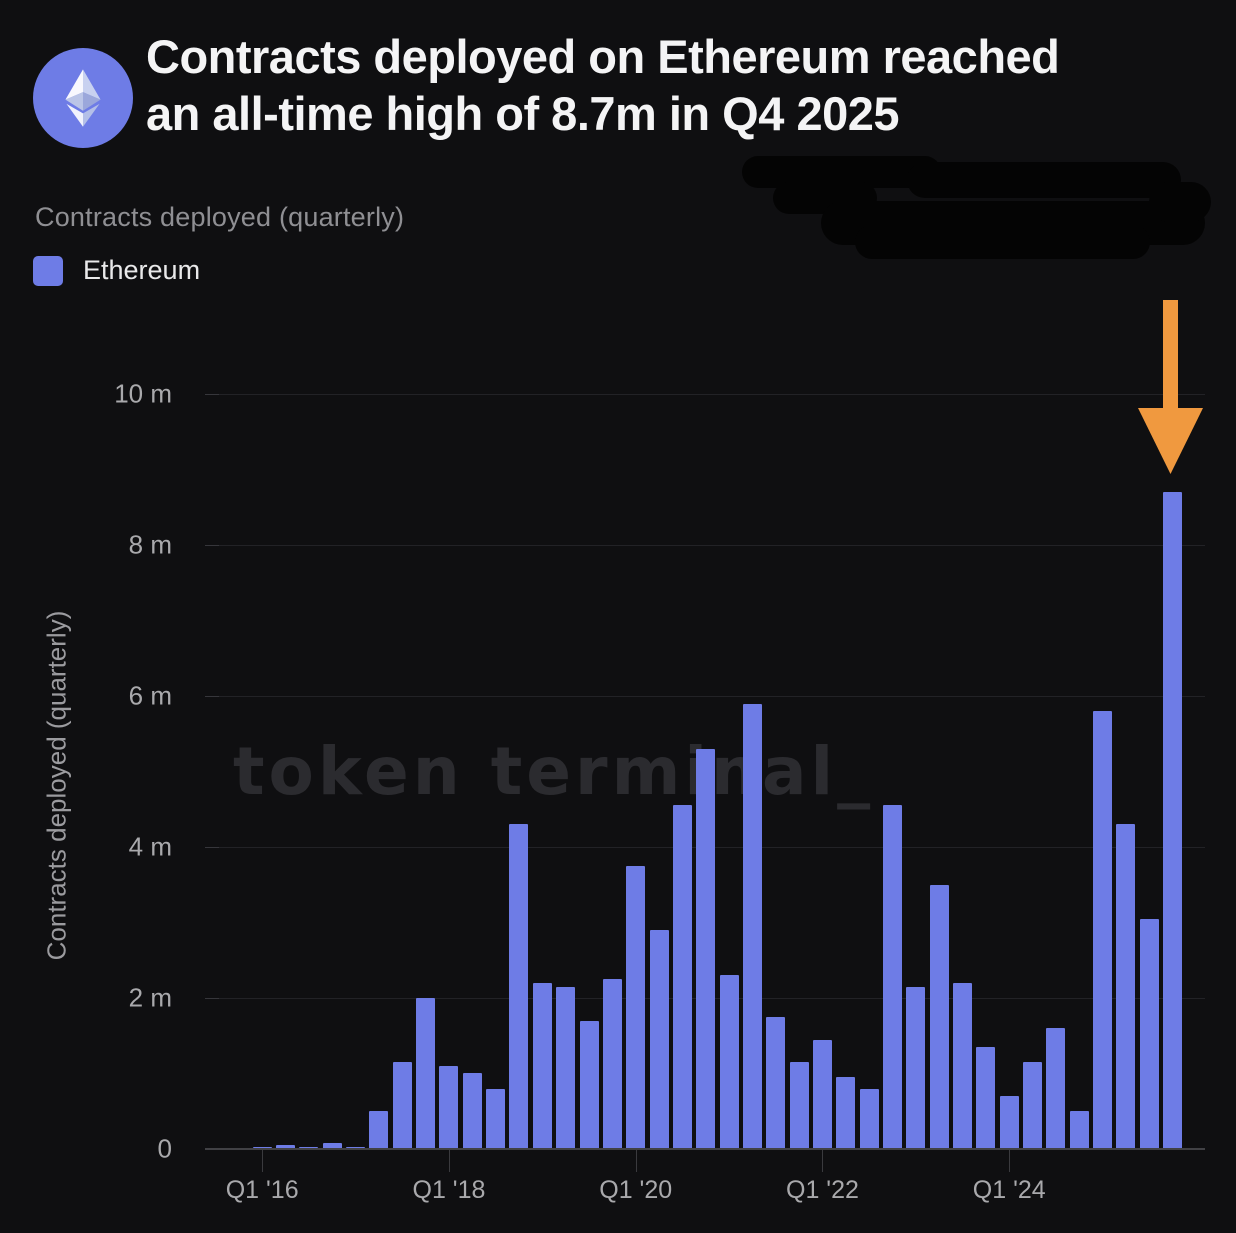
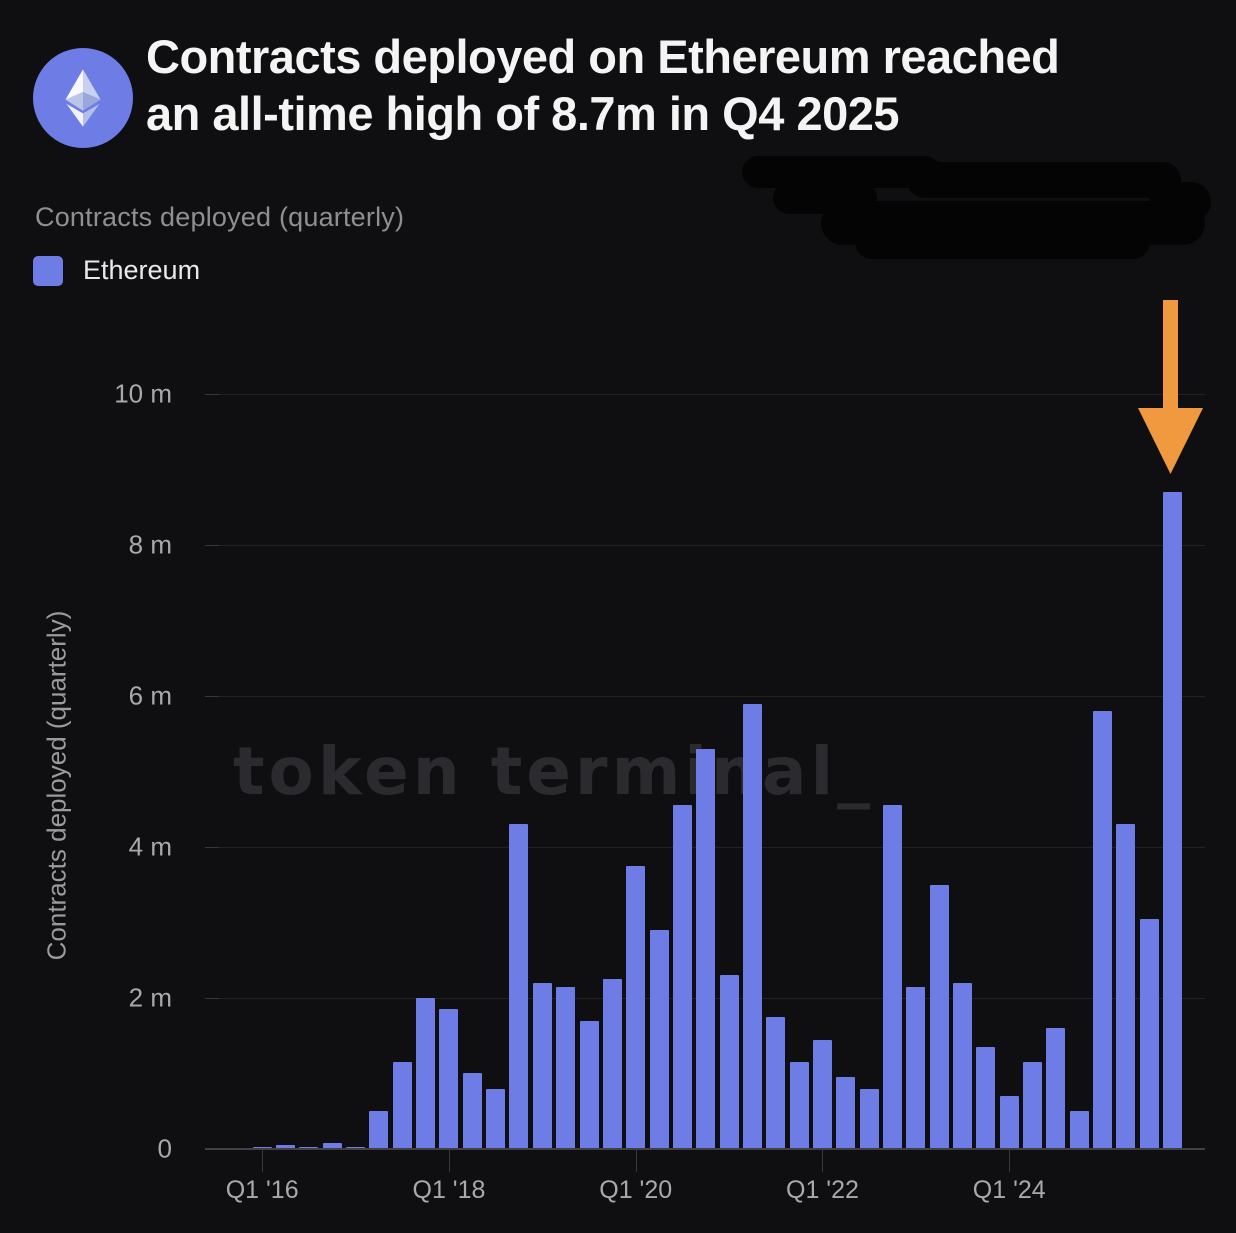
Q1 '18: 1.1m -> 1.9m
